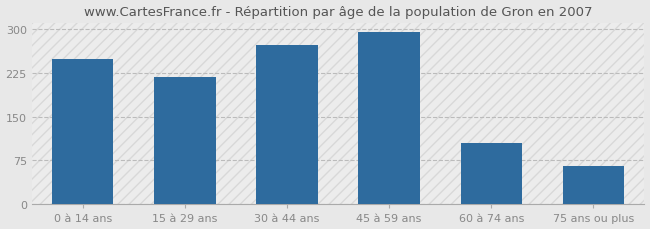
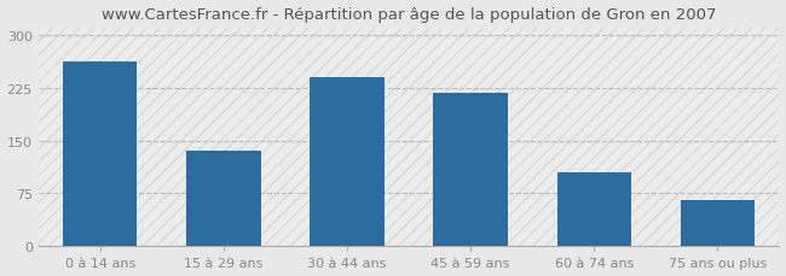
0 à 14 ans: 248 -> 262
15 à 29 ans: 218 -> 136
30 à 44 ans: 273 -> 240
45 à 59 ans: 295 -> 218
